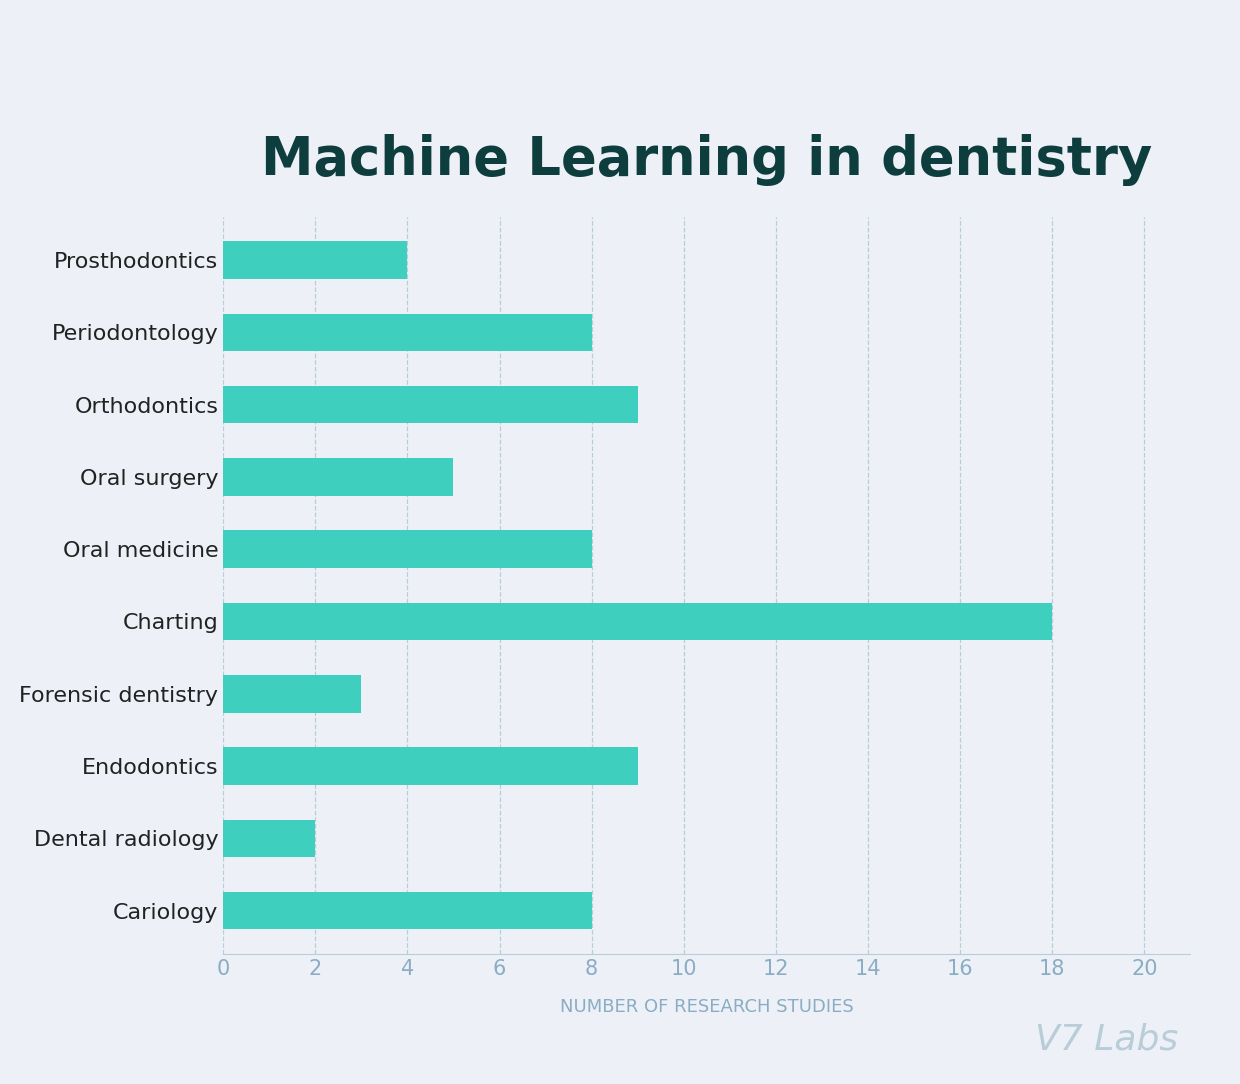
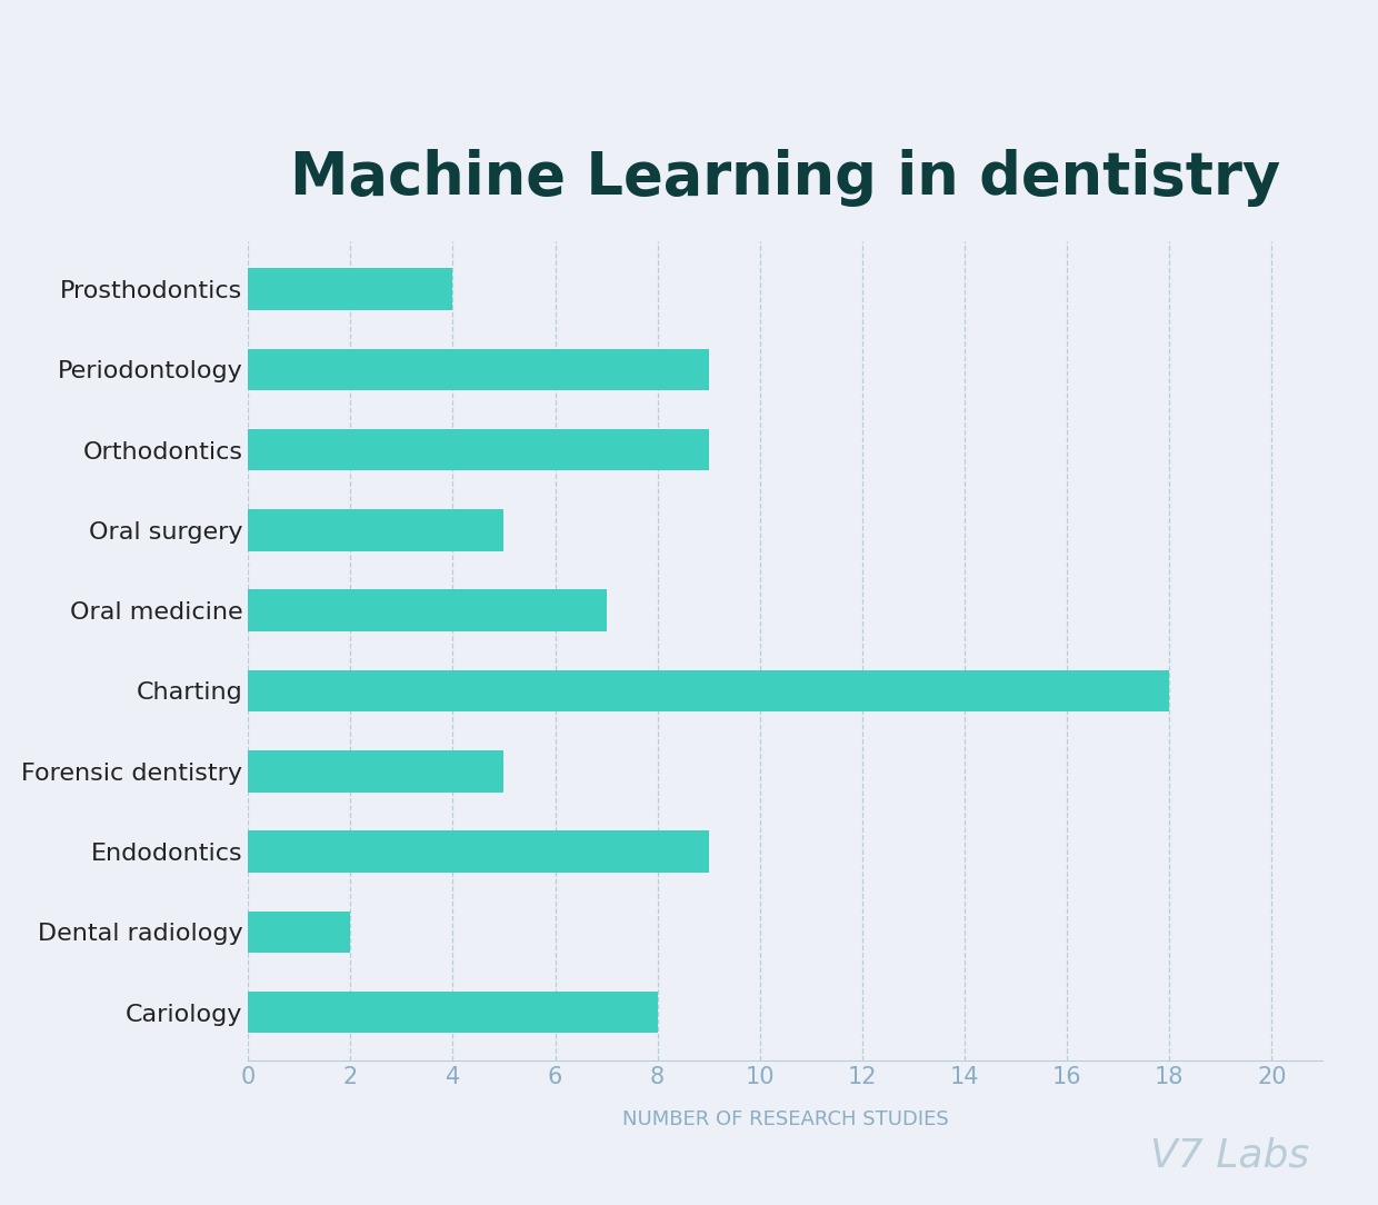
Periodontology: 8 -> 9
Oral medicine: 8 -> 7
Forensic dentistry: 3 -> 5
